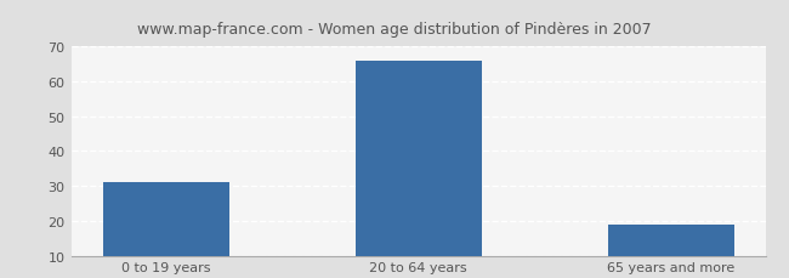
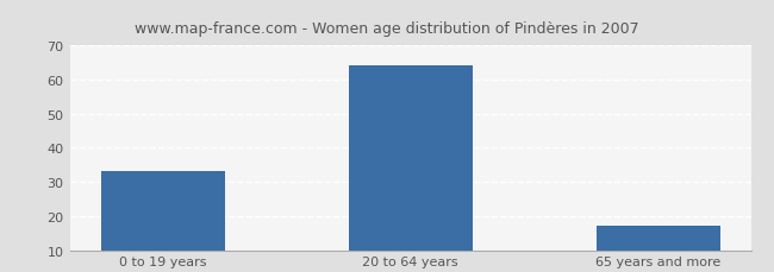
0 to 19 years: 31 -> 33
20 to 64 years: 66 -> 64
65 years and more: 19 -> 17
